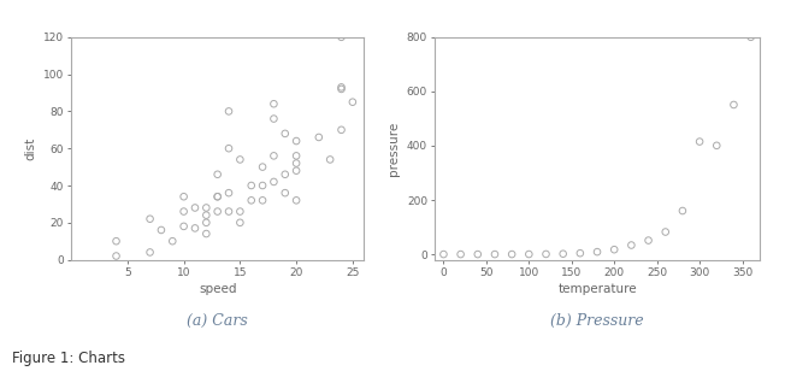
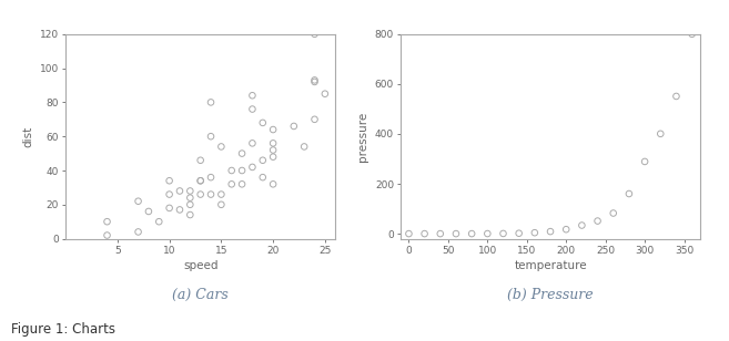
300: 415 -> 289
